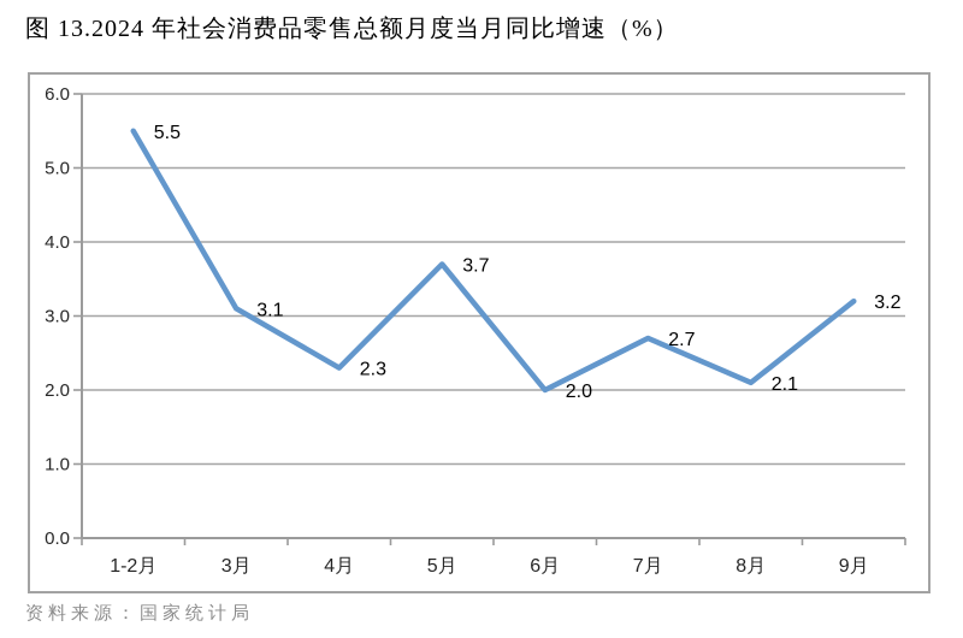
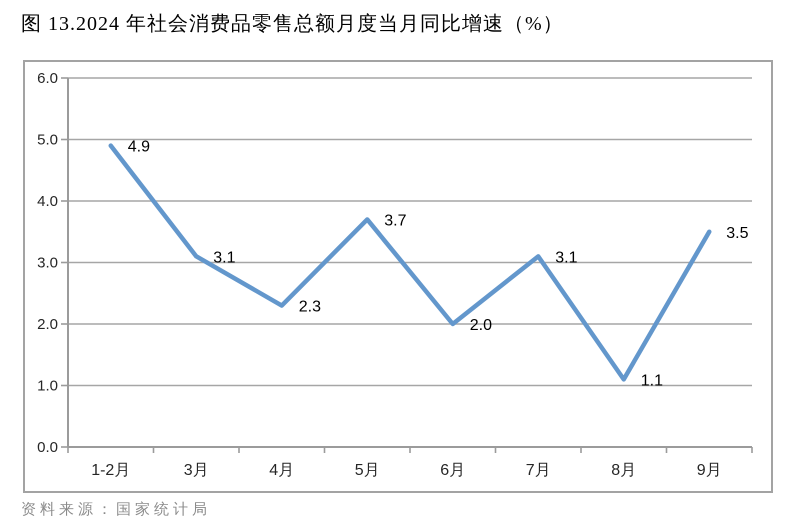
1-2月: 5.5 -> 4.9
7月: 2.7 -> 3.1
8月: 2.1 -> 1.1
9月: 3.2 -> 3.5
